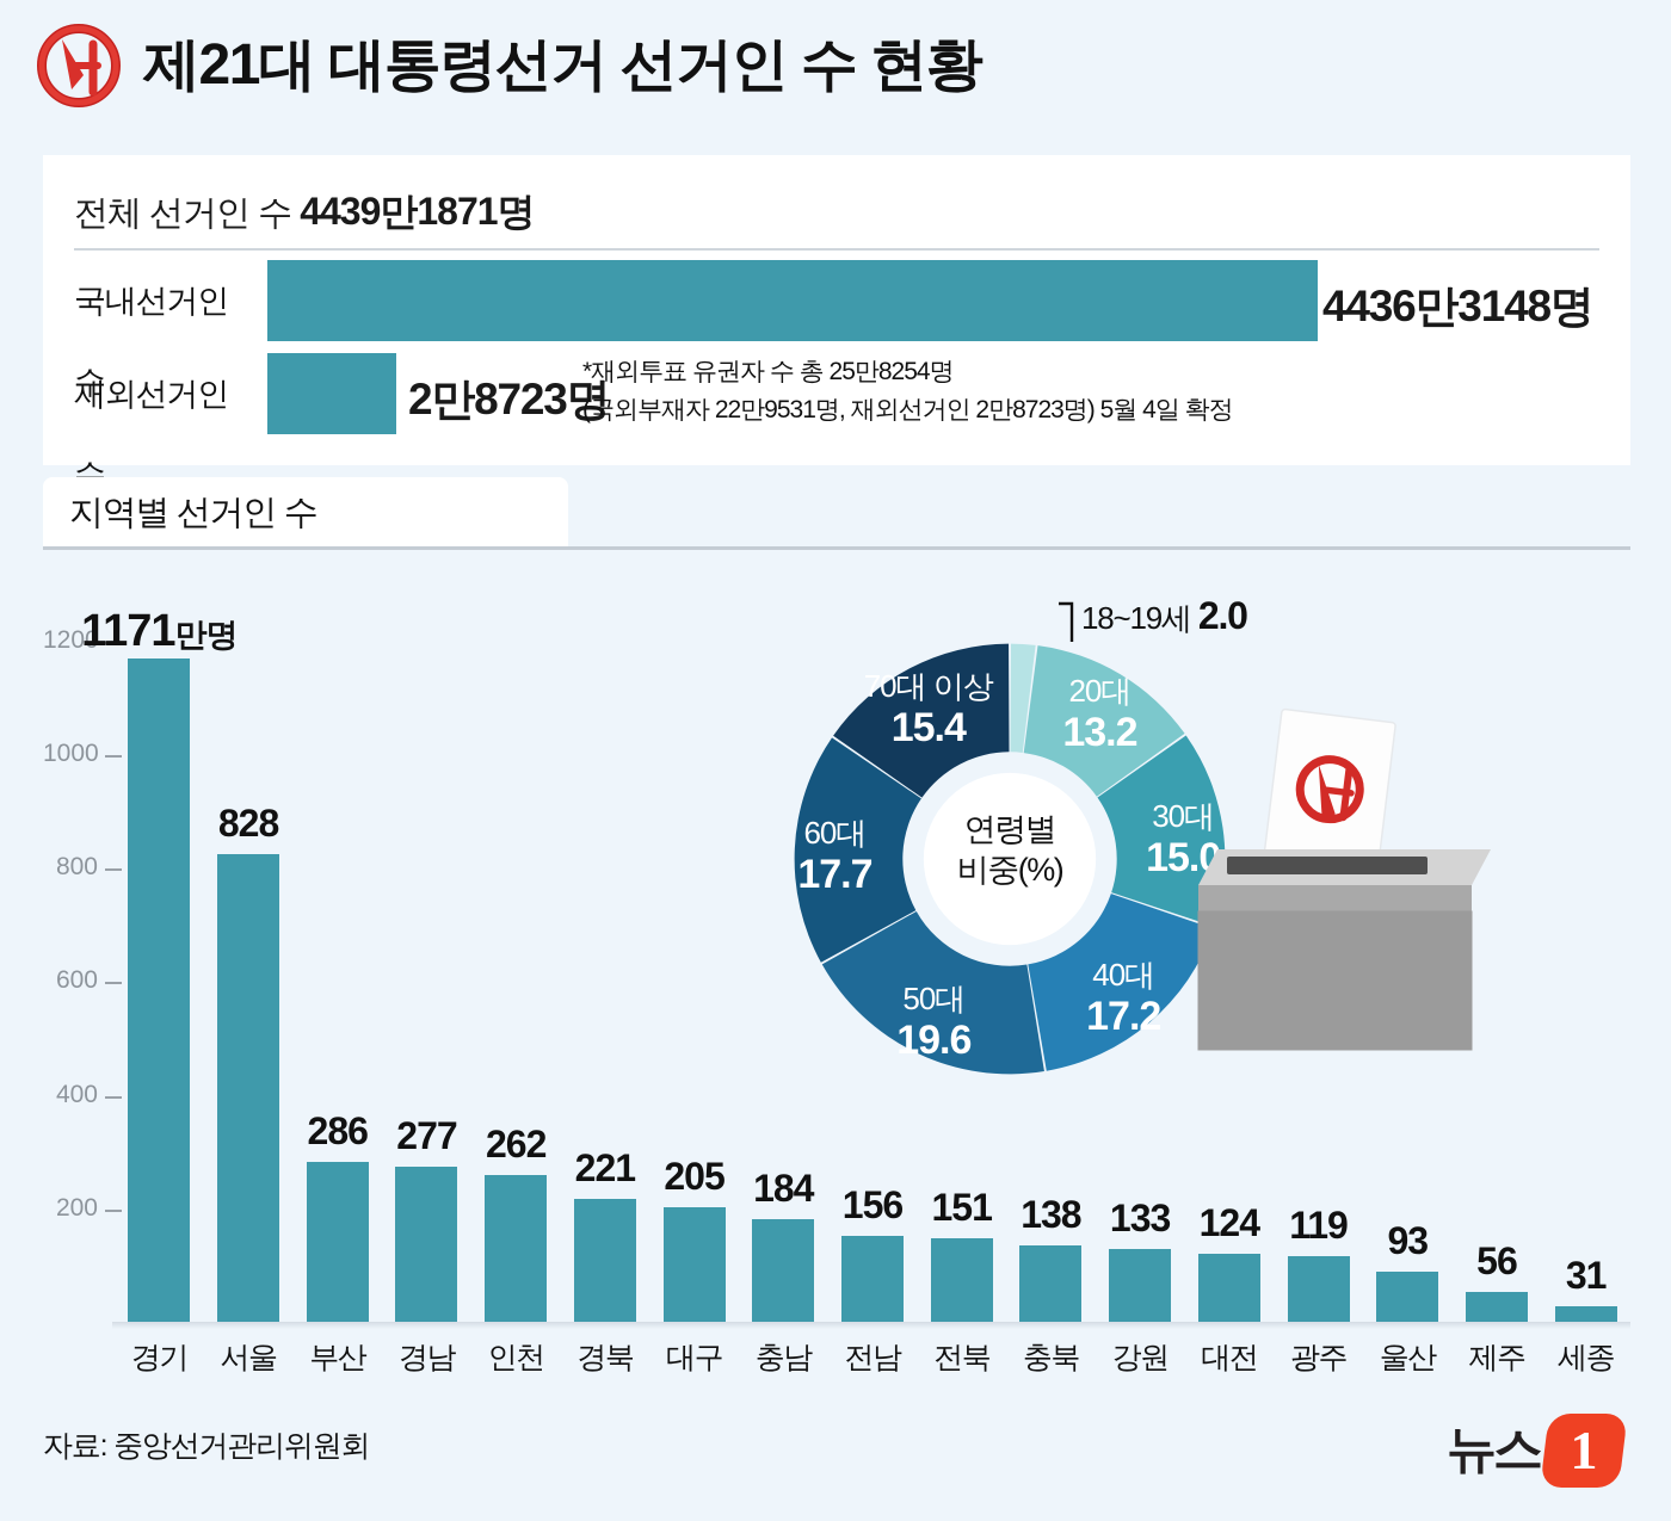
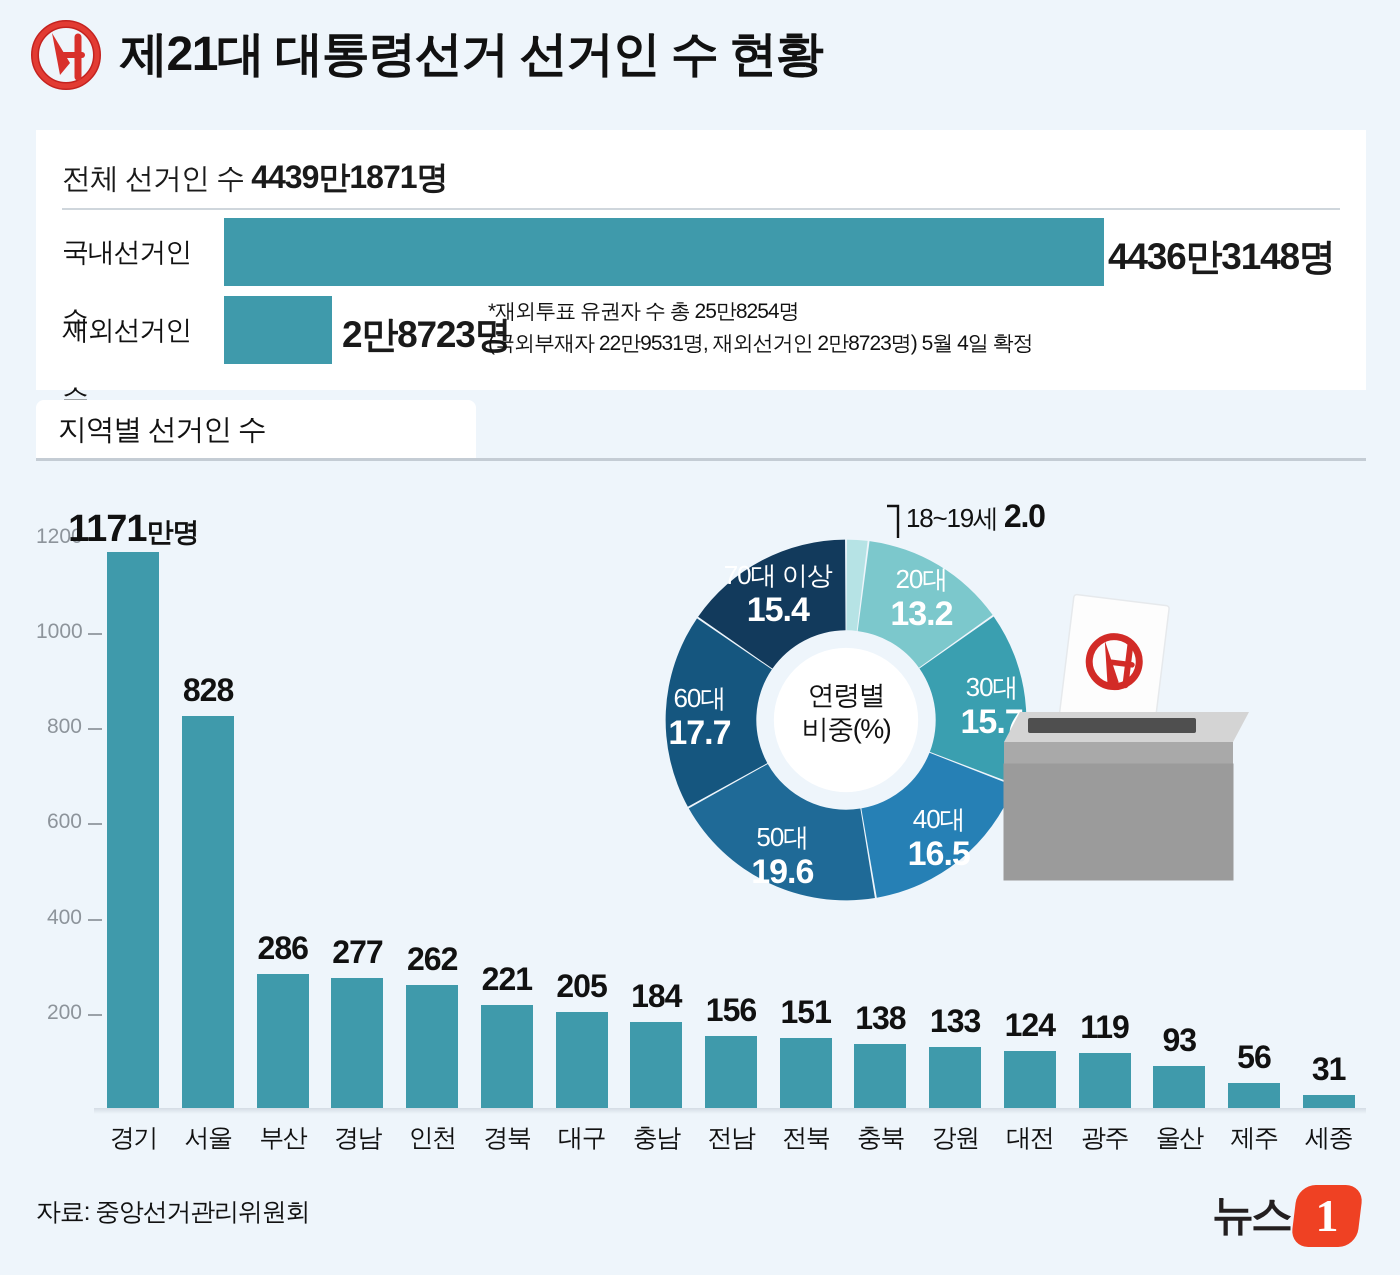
연령별 비중(%)/30대: 15.0 -> 15.7
연령별 비중(%)/40대: 17.2 -> 16.5
